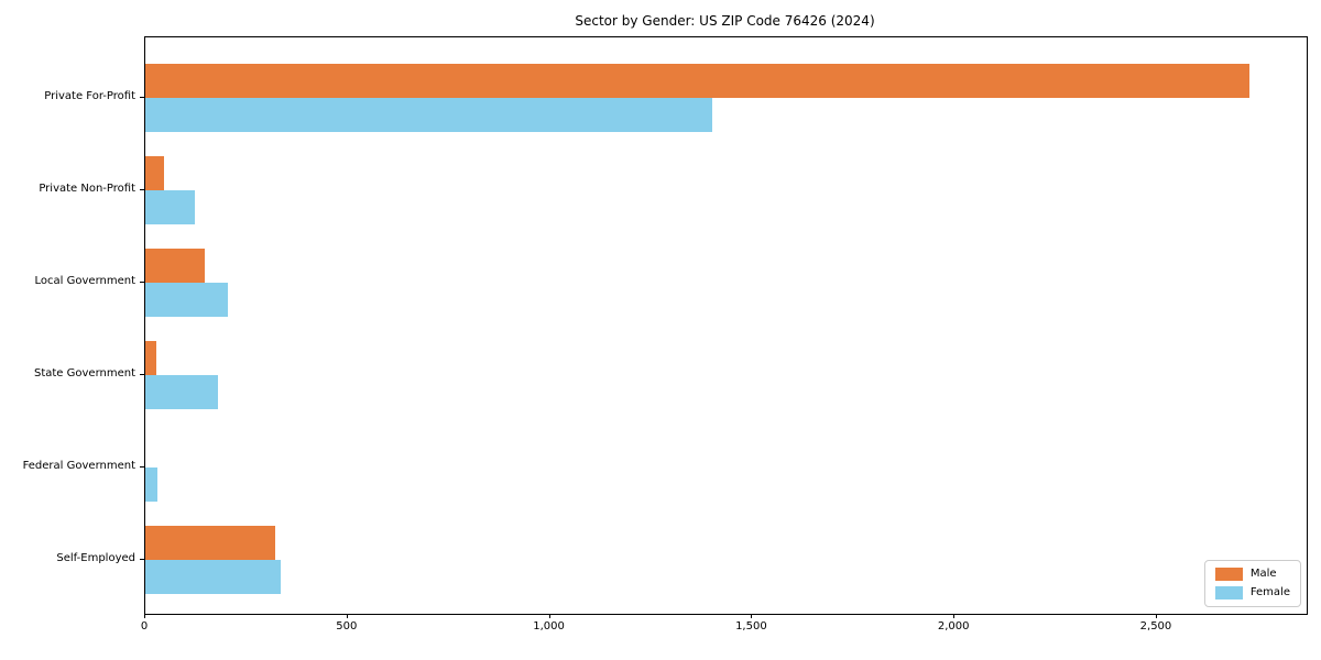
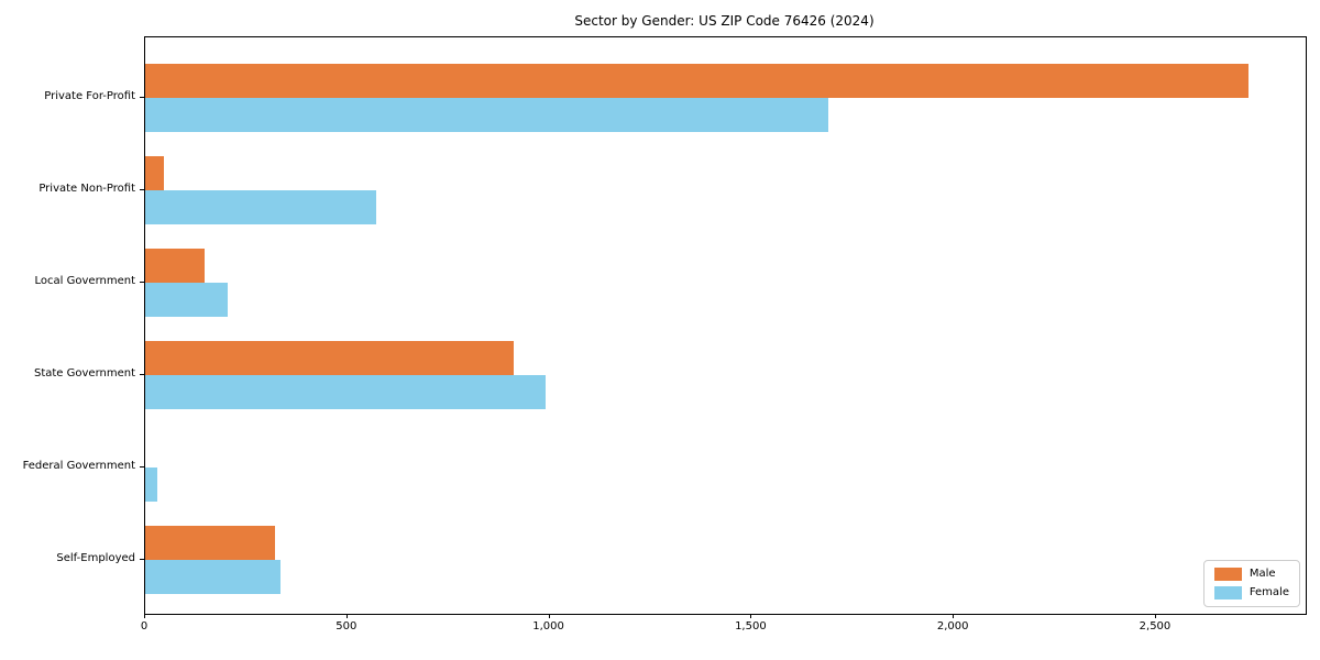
Female/Private For-Profit: 1400 -> 1690
Female/Private Non-Profit: 120 -> 570
Male/State Government: 30 -> 910
Female/State Government: 180 -> 990
